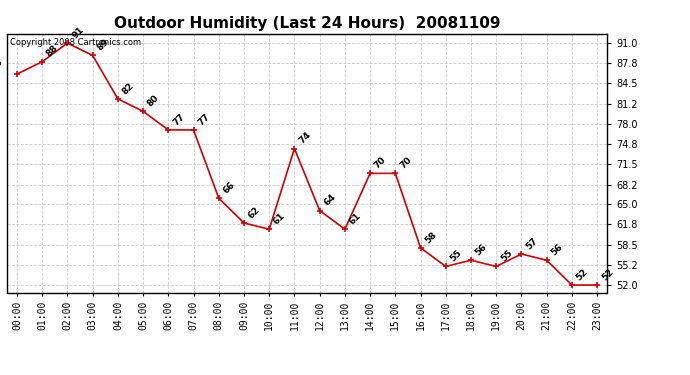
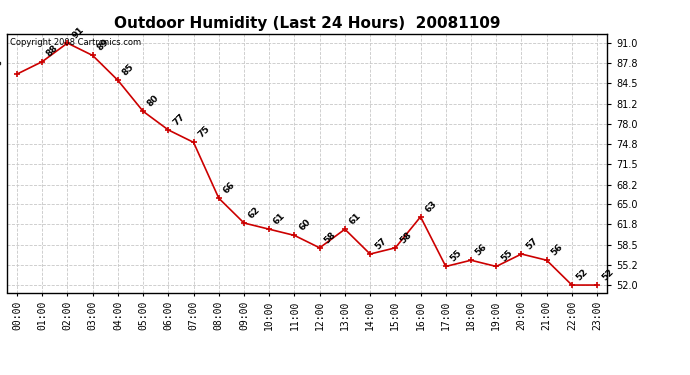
04:00: 82 -> 85
07:00: 77 -> 75
11:00: 74 -> 60
12:00: 64 -> 58
14:00: 70 -> 57
15:00: 70 -> 58
16:00: 58 -> 63
